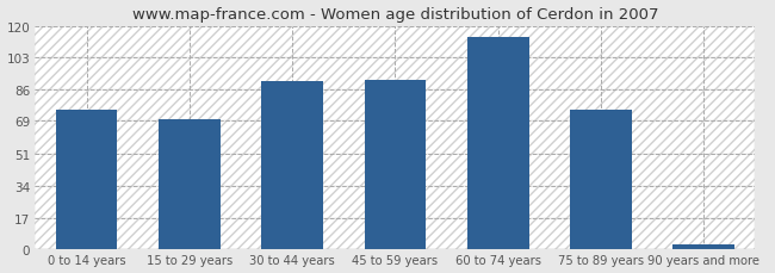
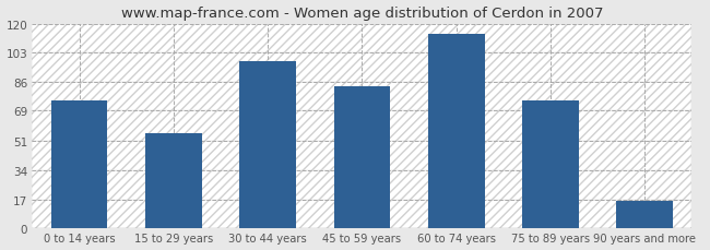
15 to 29 years: 70 -> 56
30 to 44 years: 90 -> 98
45 to 59 years: 91 -> 83
90 years and more: 3 -> 16
